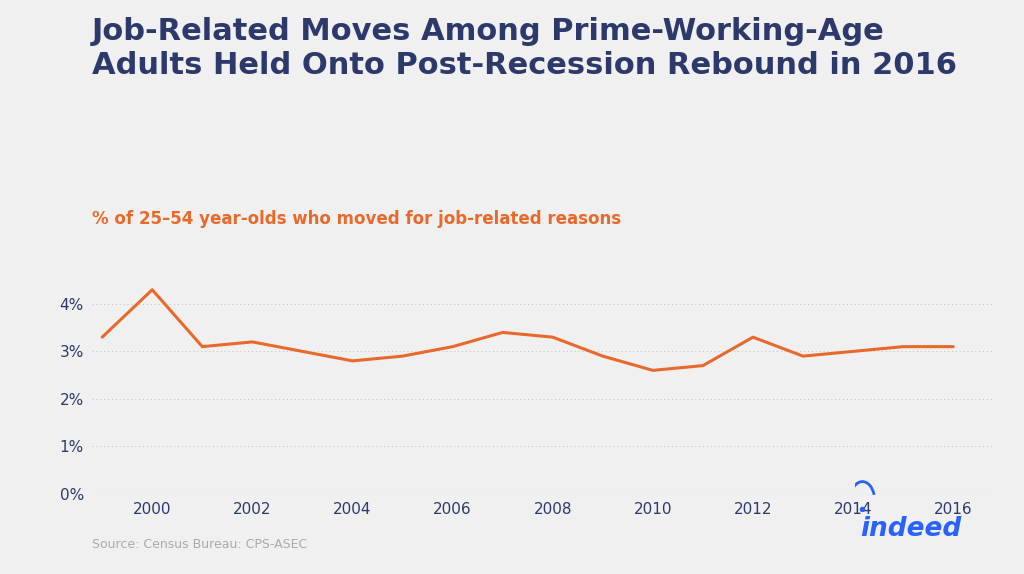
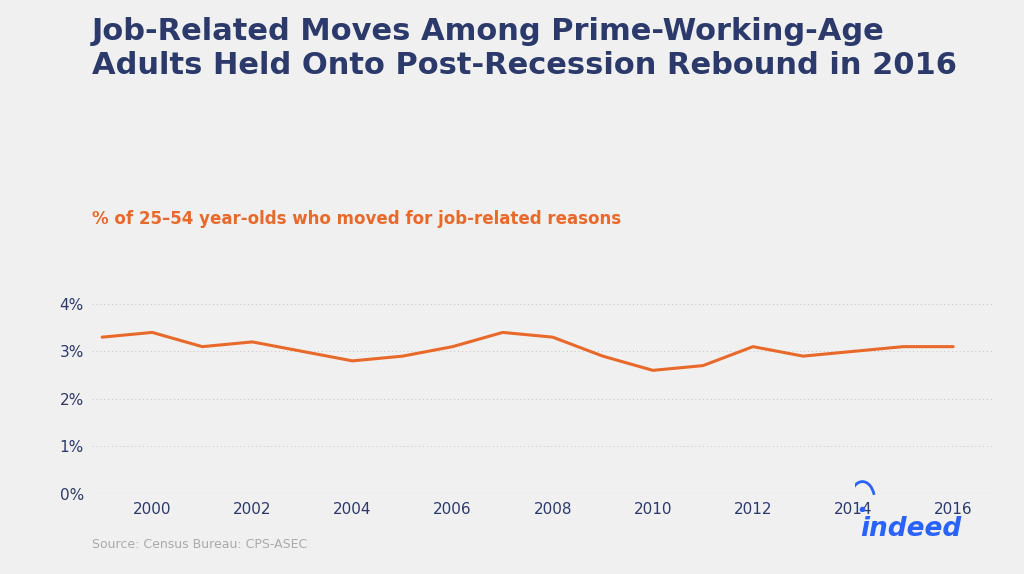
2000: 4.3% -> 3.4%
2012: 3.3% -> 3.1%
